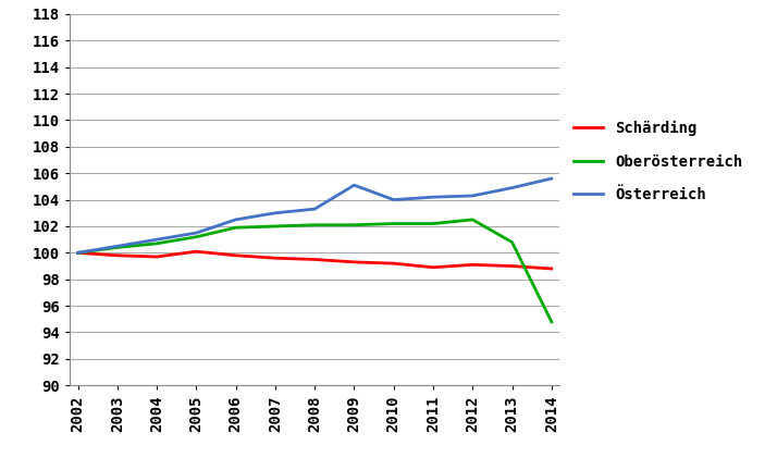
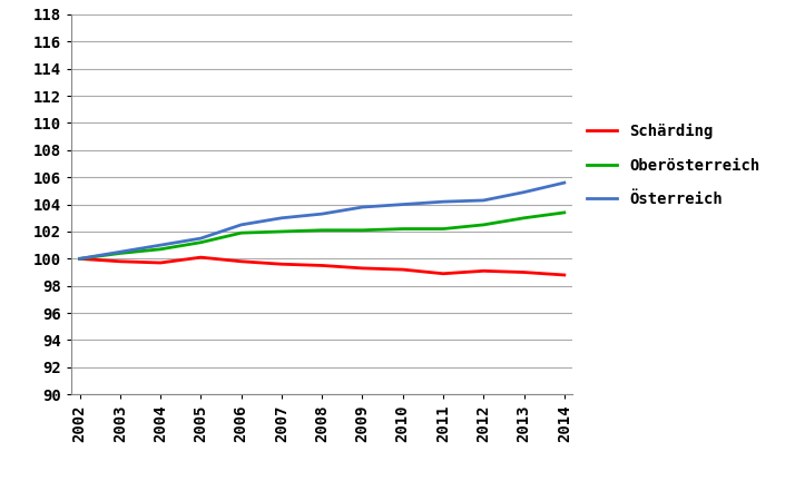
Österreich/2009: 105.1 -> 103.8
Oberösterreich/2013: 100.8 -> 103.0
Oberösterreich/2014: 94.8 -> 103.4
